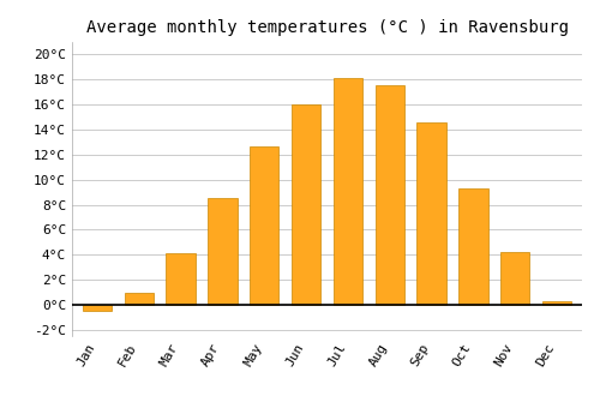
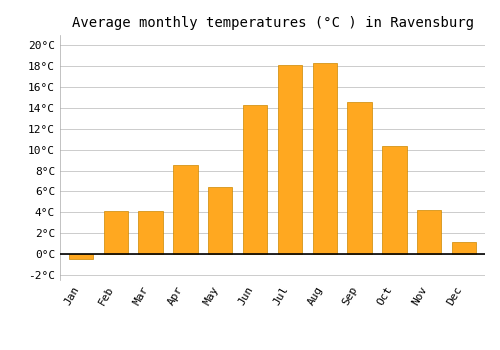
Feb: 1.0°C -> 4.1°C
May: 12.7°C -> 6.4°C
Jun: 16.0°C -> 14.3°C
Aug: 17.5°C -> 18.3°C
Oct: 9.3°C -> 10.4°C
Dec: 0.3°C -> 1.1°C
